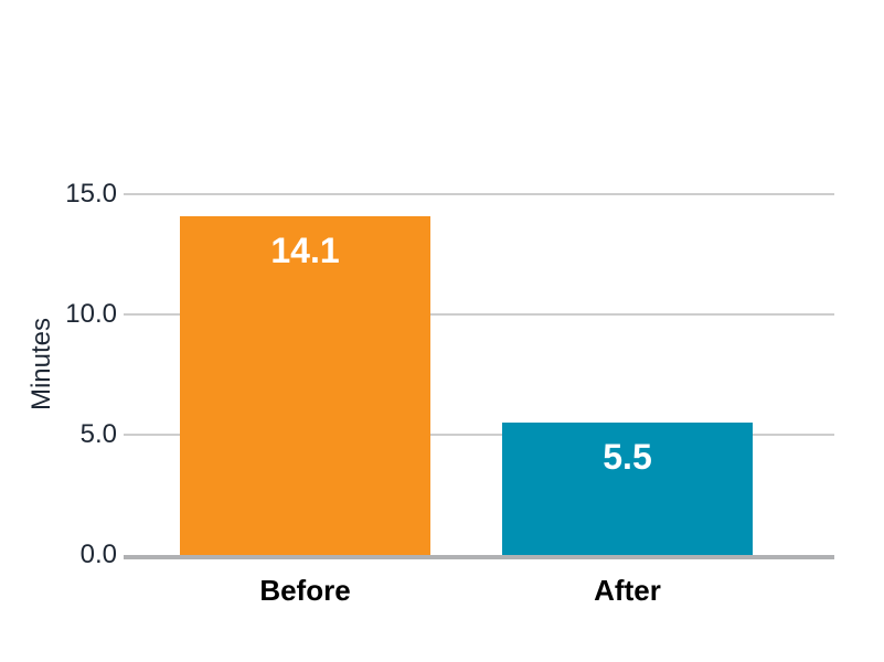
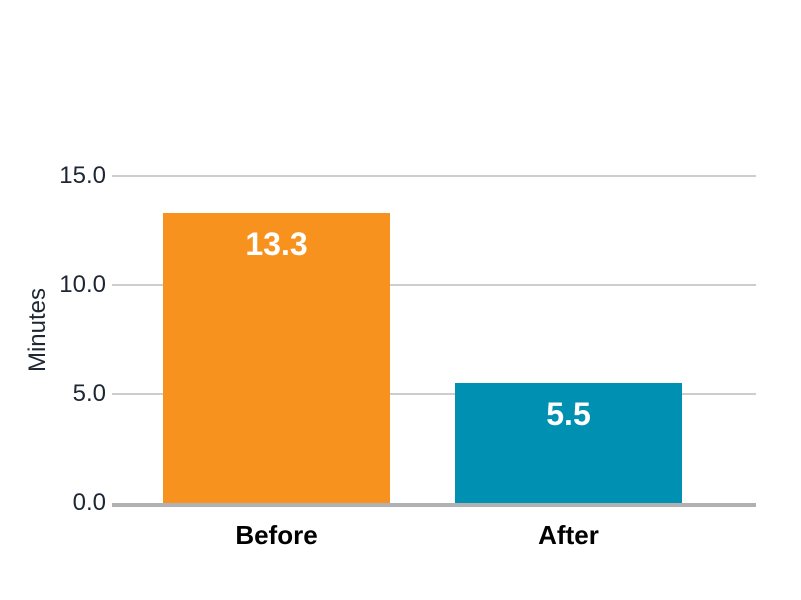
Before: 14.1 -> 13.3
